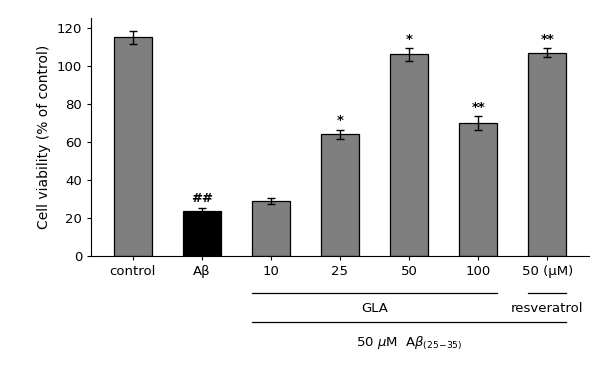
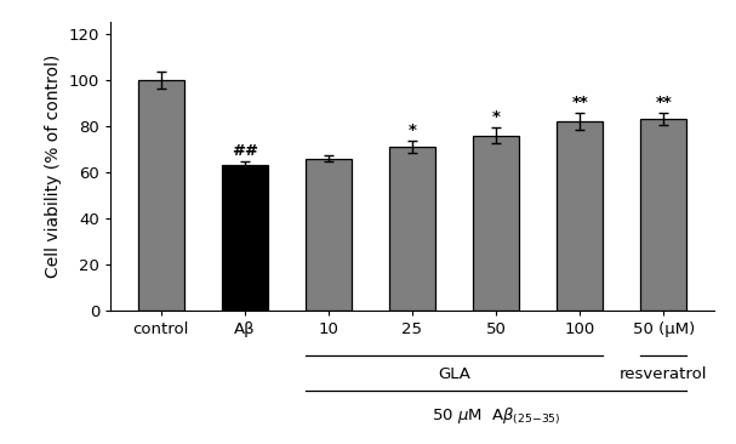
control: 115 -> 100
Aβ: 24 -> 63
10: 29 -> 66
25: 64 -> 71
50: 106 -> 76
100: 70 -> 82
50 (μM): 107 -> 83
